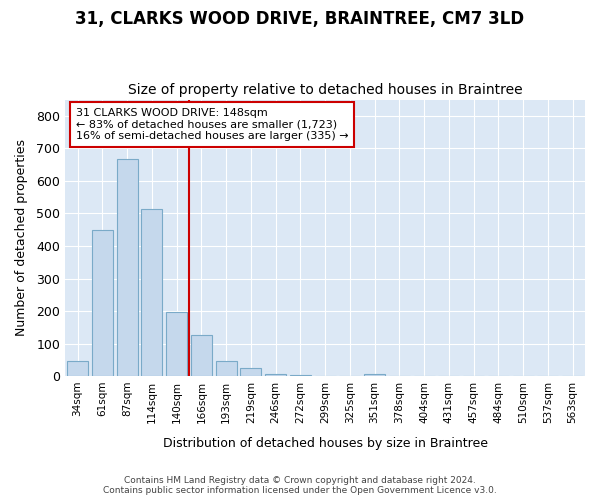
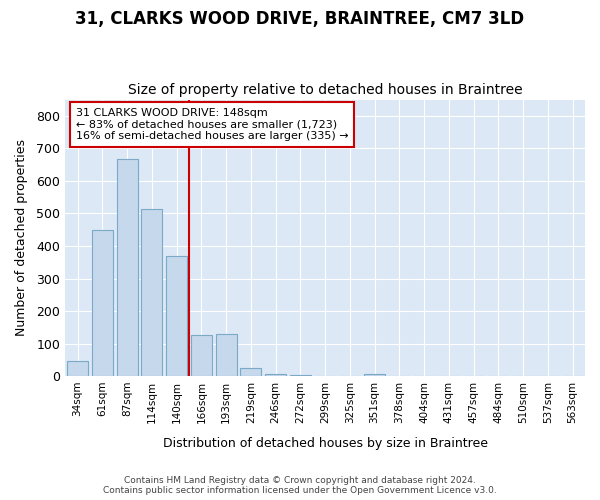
140sqm: 197 -> 370
193sqm: 48 -> 130
